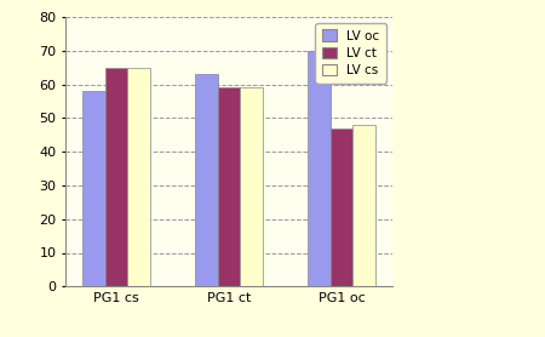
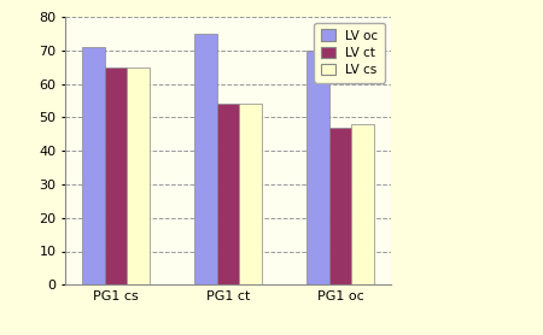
LV oc/PG1 cs: 58 -> 71
LV oc/PG1 ct: 63 -> 75
LV ct/PG1 ct: 59 -> 54
LV cs/PG1 ct: 59 -> 54
